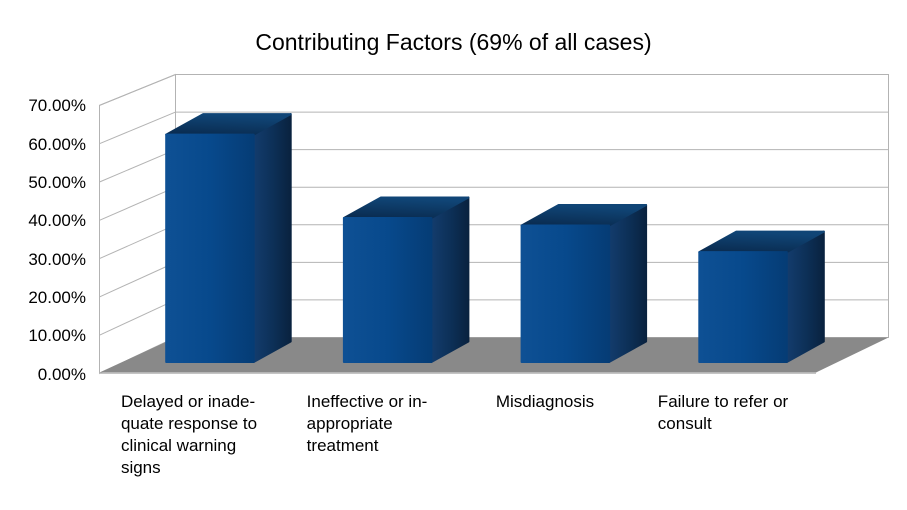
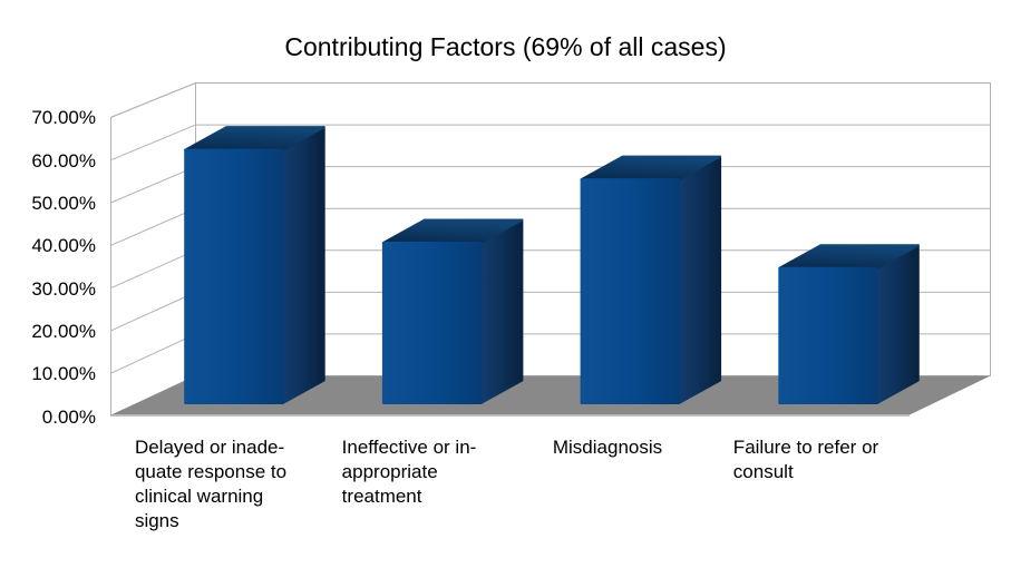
Misdiagnosis: 36% -> 53%
Failure to refer or consult: 29% -> 32%
